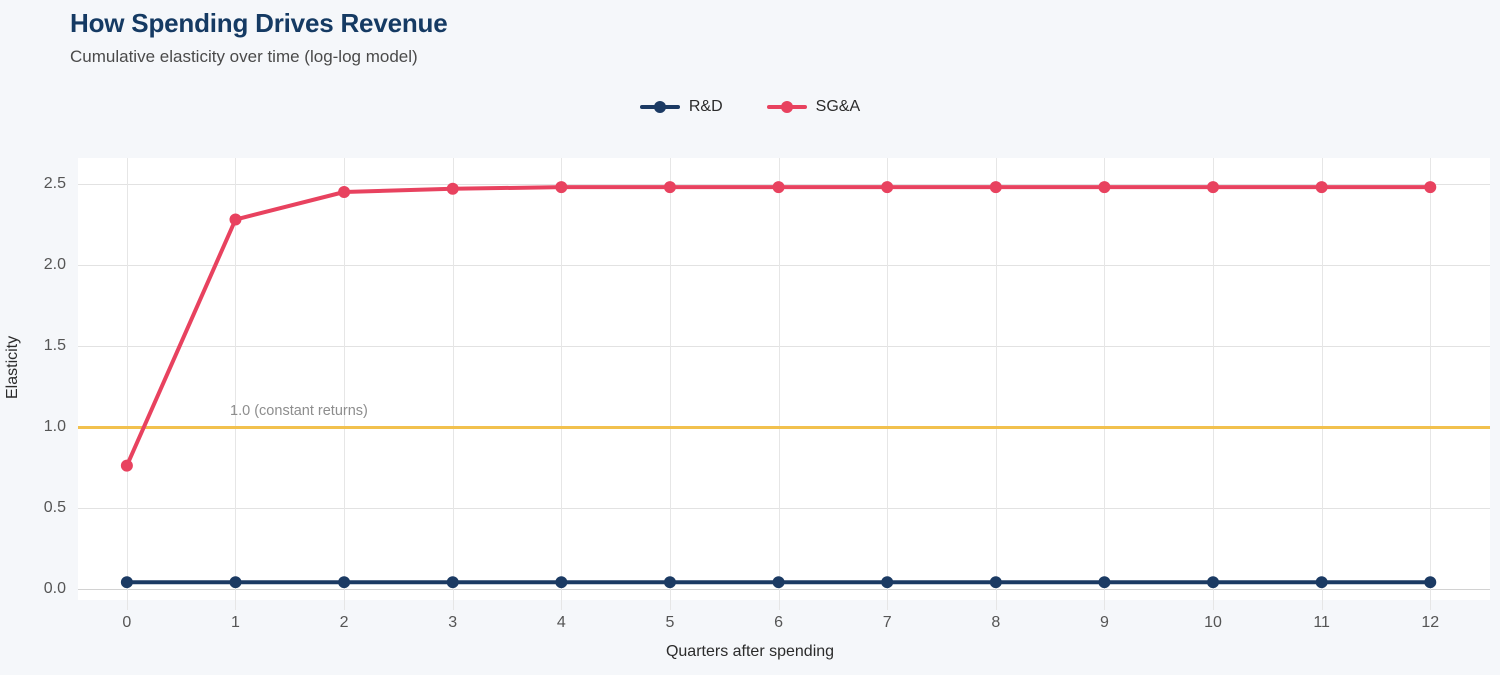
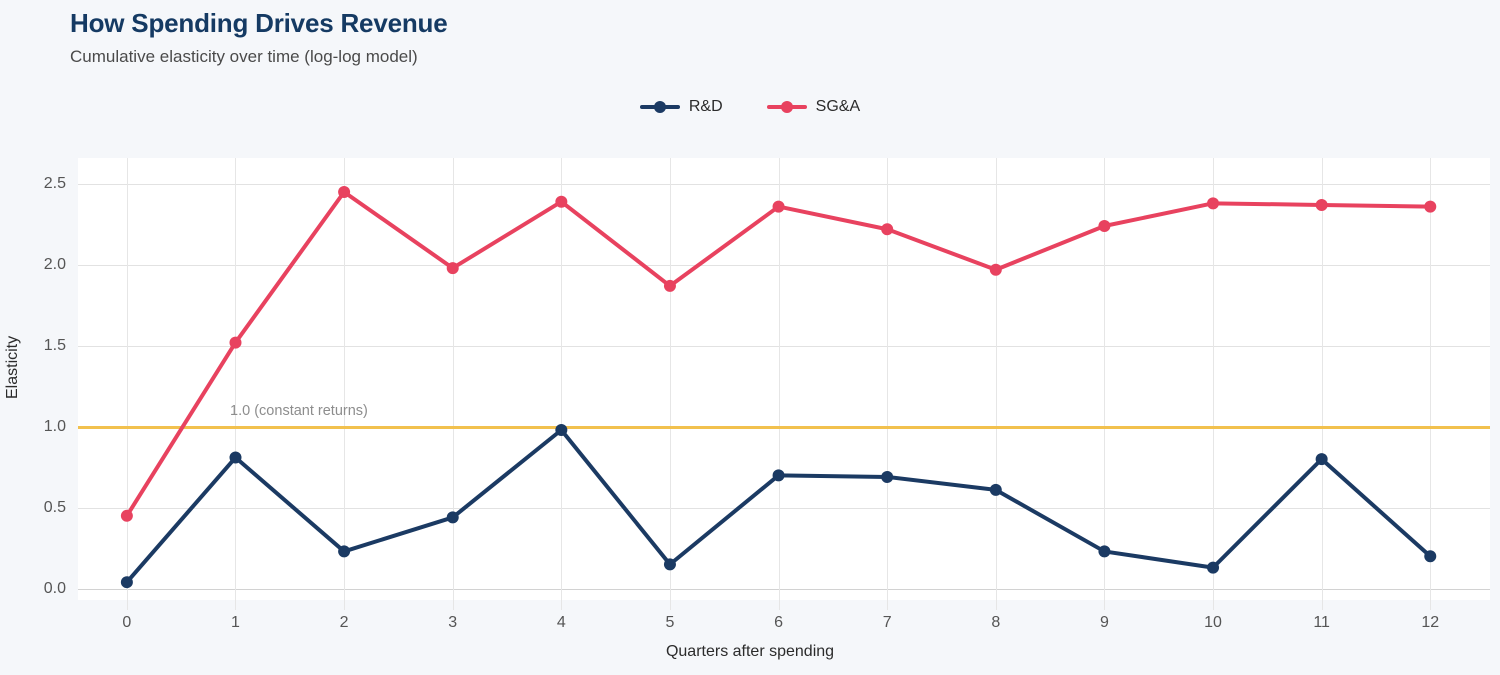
SG&A/0: 0.76 -> 0.45
R&D/1: 0.04 -> 0.81
SG&A/1: 2.28 -> 1.52
R&D/2: 0.04 -> 0.23
R&D/3: 0.04 -> 0.44
SG&A/3: 2.47 -> 1.98
R&D/4: 0.04 -> 0.98
SG&A/4: 2.48 -> 2.39
R&D/5: 0.04 -> 0.15
SG&A/5: 2.48 -> 1.87
R&D/6: 0.04 -> 0.70
SG&A/6: 2.48 -> 2.36
R&D/7: 0.04 -> 0.69
SG&A/7: 2.48 -> 2.22
R&D/8: 0.04 -> 0.61
SG&A/8: 2.48 -> 1.97
R&D/9: 0.04 -> 0.23
SG&A/9: 2.48 -> 2.24
R&D/10: 0.04 -> 0.13
SG&A/10: 2.48 -> 2.38
R&D/11: 0.04 -> 0.80
SG&A/11: 2.48 -> 2.37
R&D/12: 0.04 -> 0.20
SG&A/12: 2.48 -> 2.36
